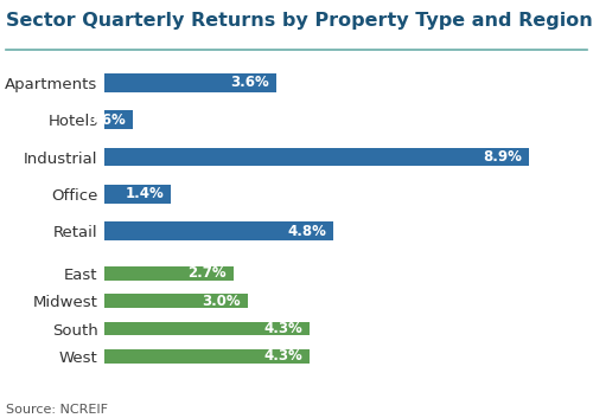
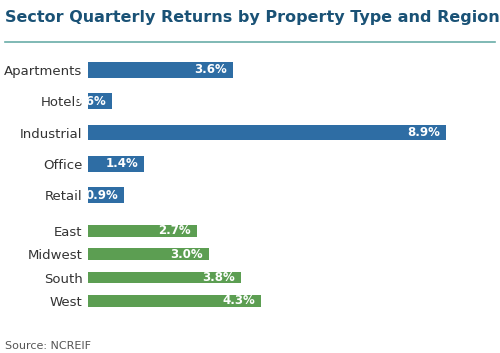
Retail: 4.8% -> 0.9%
South: 4.3% -> 3.8%
